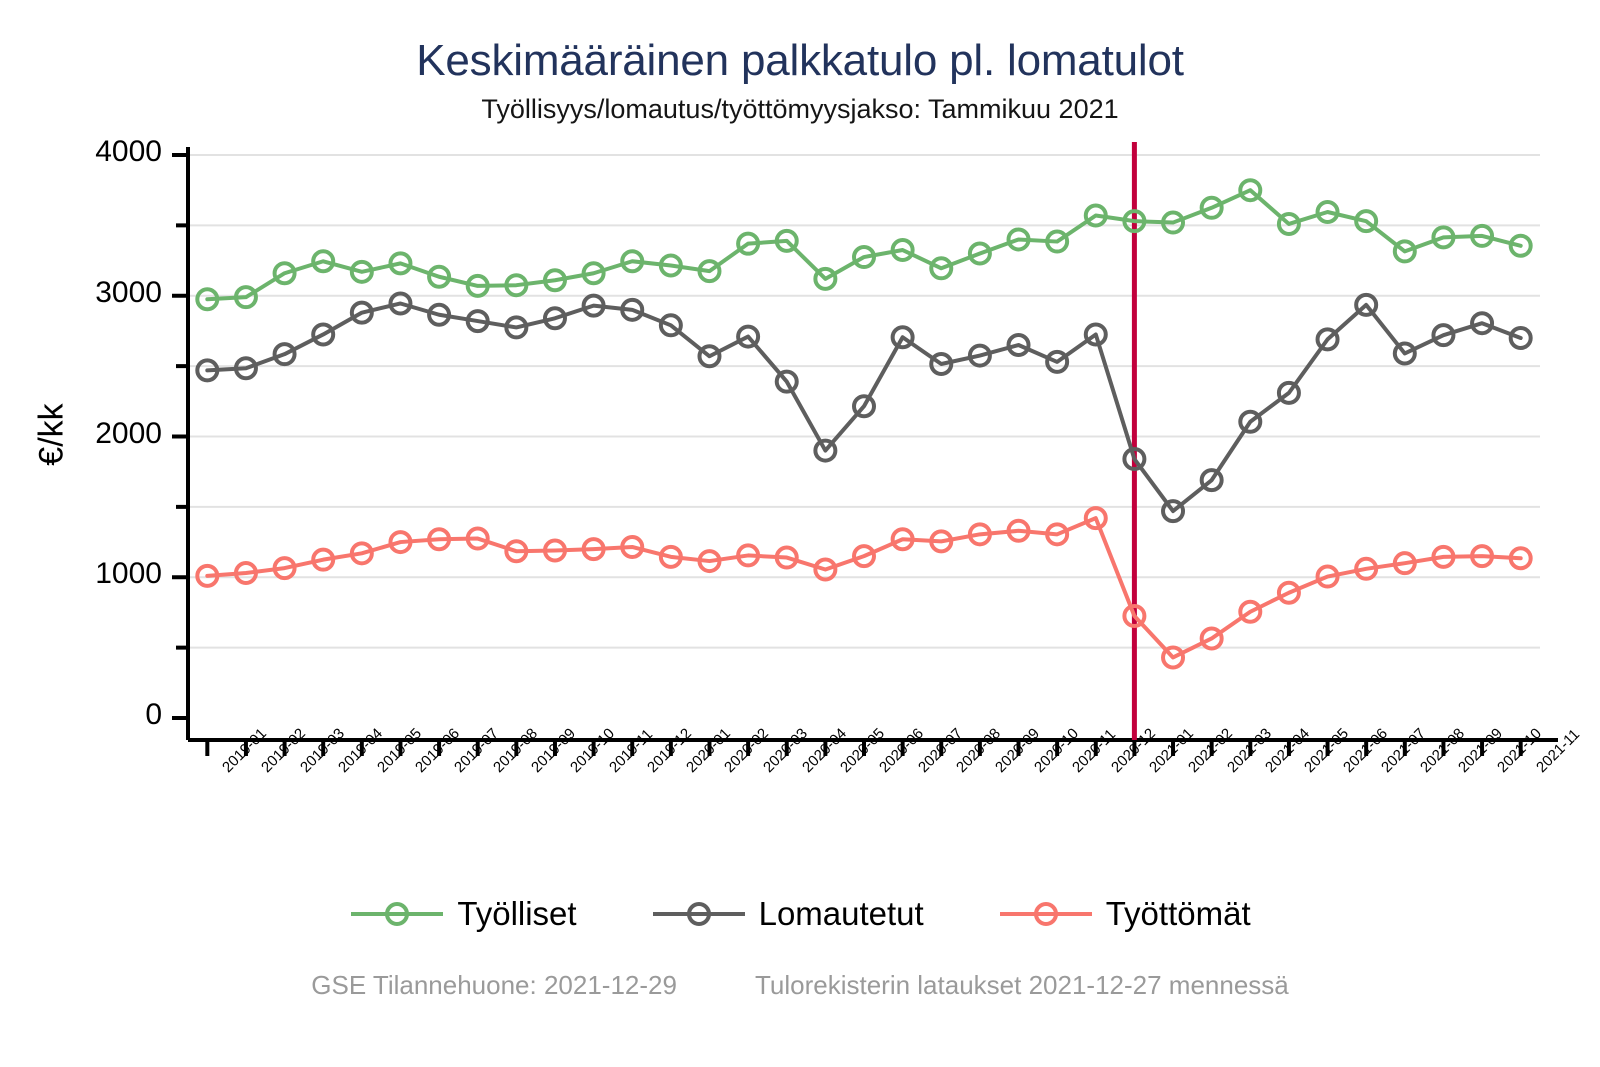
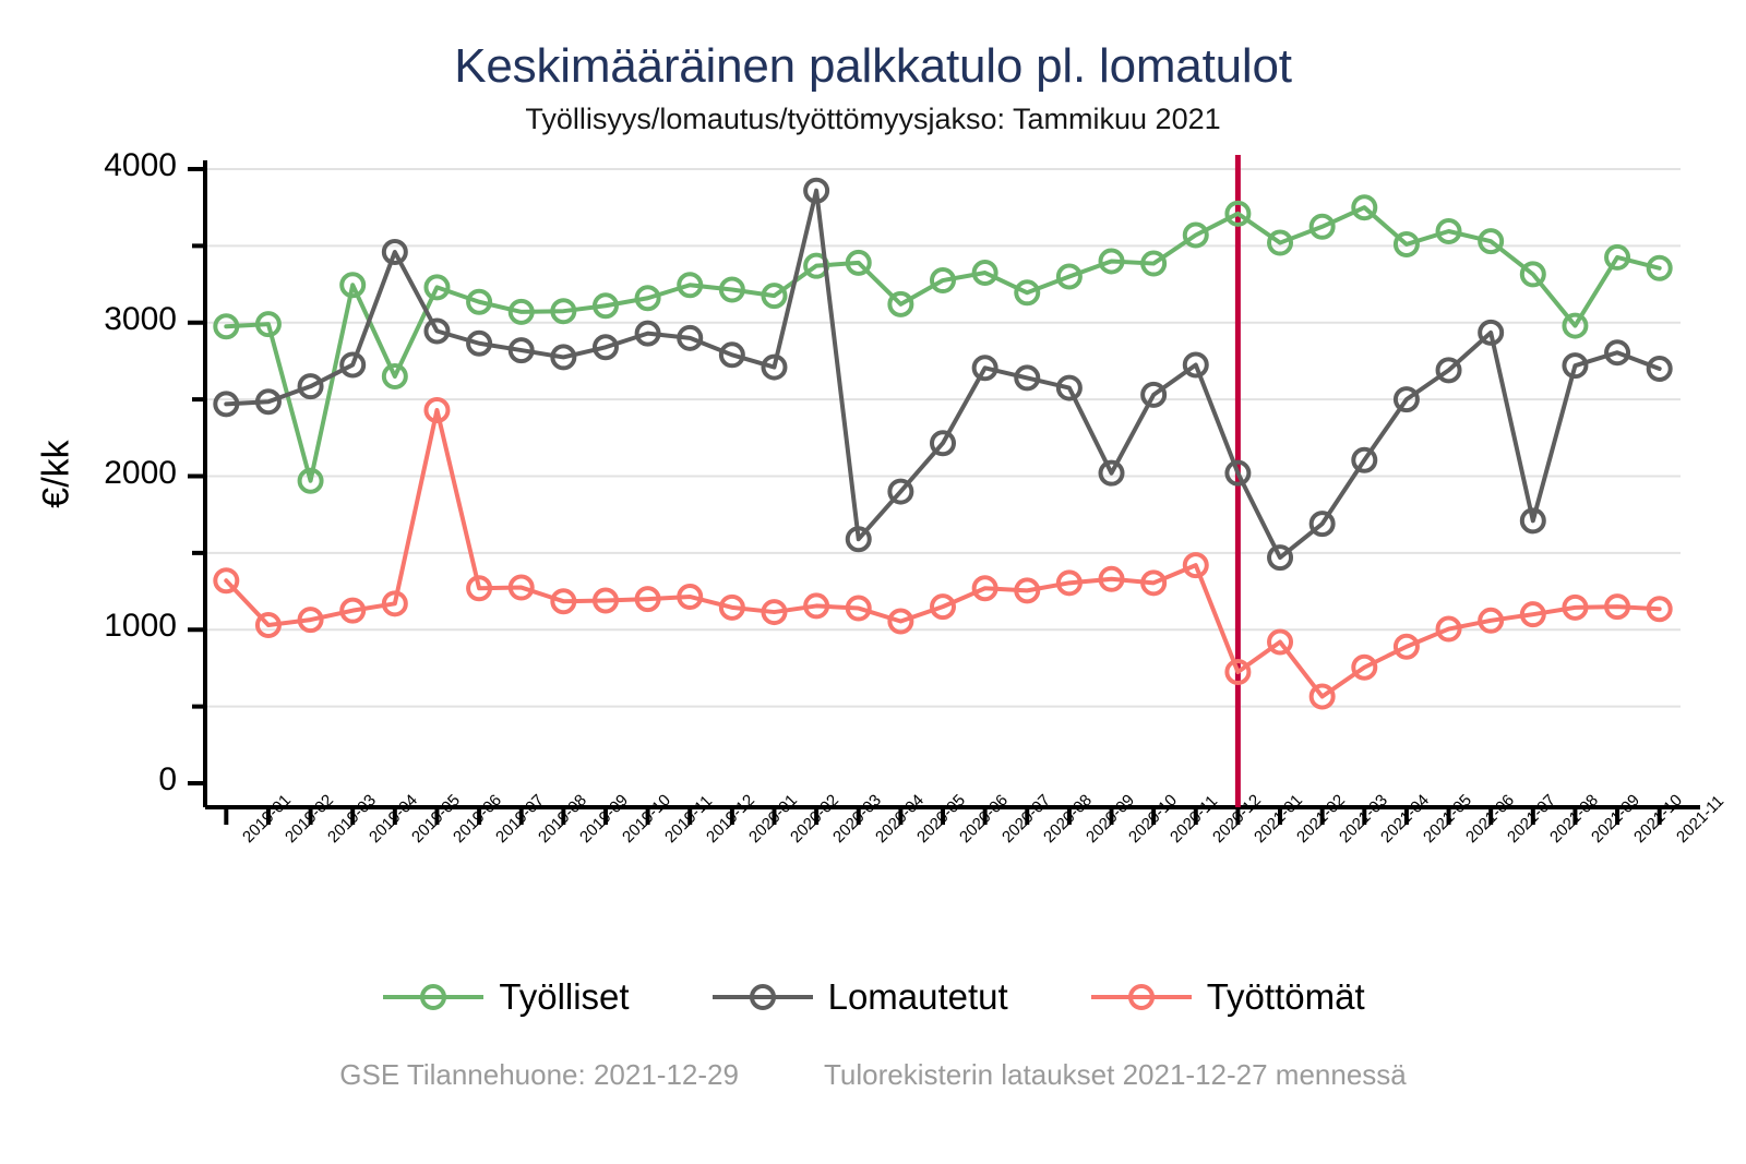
Työttömät/2019-01: 1010 -> 1320
Työlliset/2019-03: 3160 -> 1970
Työlliset/2019-05: 3170 -> 2650
Lomautetut/2019-05: 2880 -> 3460
Työttömät/2019-06: 1250 -> 2430
Lomautetut/2020-02: 2570 -> 2710
Lomautetut/2020-03: 2710 -> 3860
Lomautetut/2020-04: 2390 -> 1590
Lomautetut/2020-08: 2520 -> 2640
Lomautetut/2020-10: 2650 -> 2020
Työlliset/2021-01: 3530 -> 3710
Lomautetut/2021-01: 1840 -> 2020
Työttömät/2021-02: 430 -> 920
Lomautetut/2021-05: 2310 -> 2500
Lomautetut/2021-08: 2590 -> 1710
Työlliset/2021-09: 3420 -> 2980
